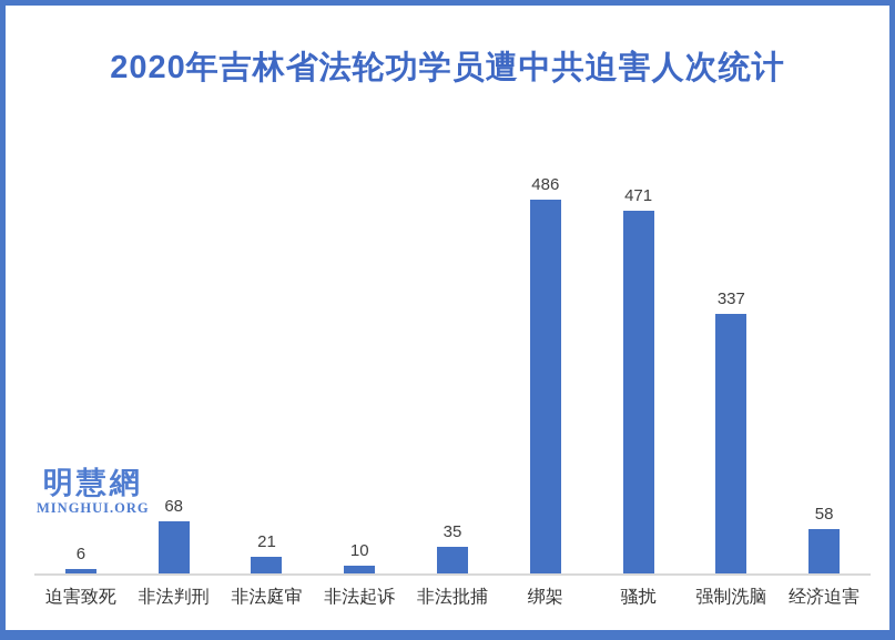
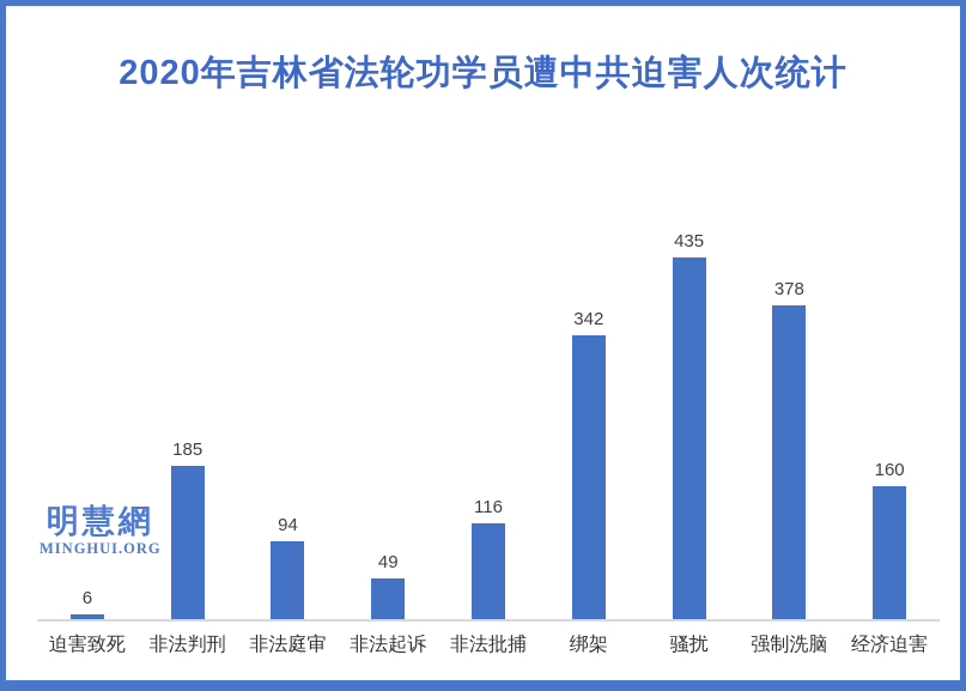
非法判刑: 68 -> 185
非法庭审: 21 -> 94
非法起诉: 10 -> 49
非法批捕: 35 -> 116
绑架: 486 -> 342
骚扰: 471 -> 435
强制洗脑: 337 -> 378
经济迫害: 58 -> 160
